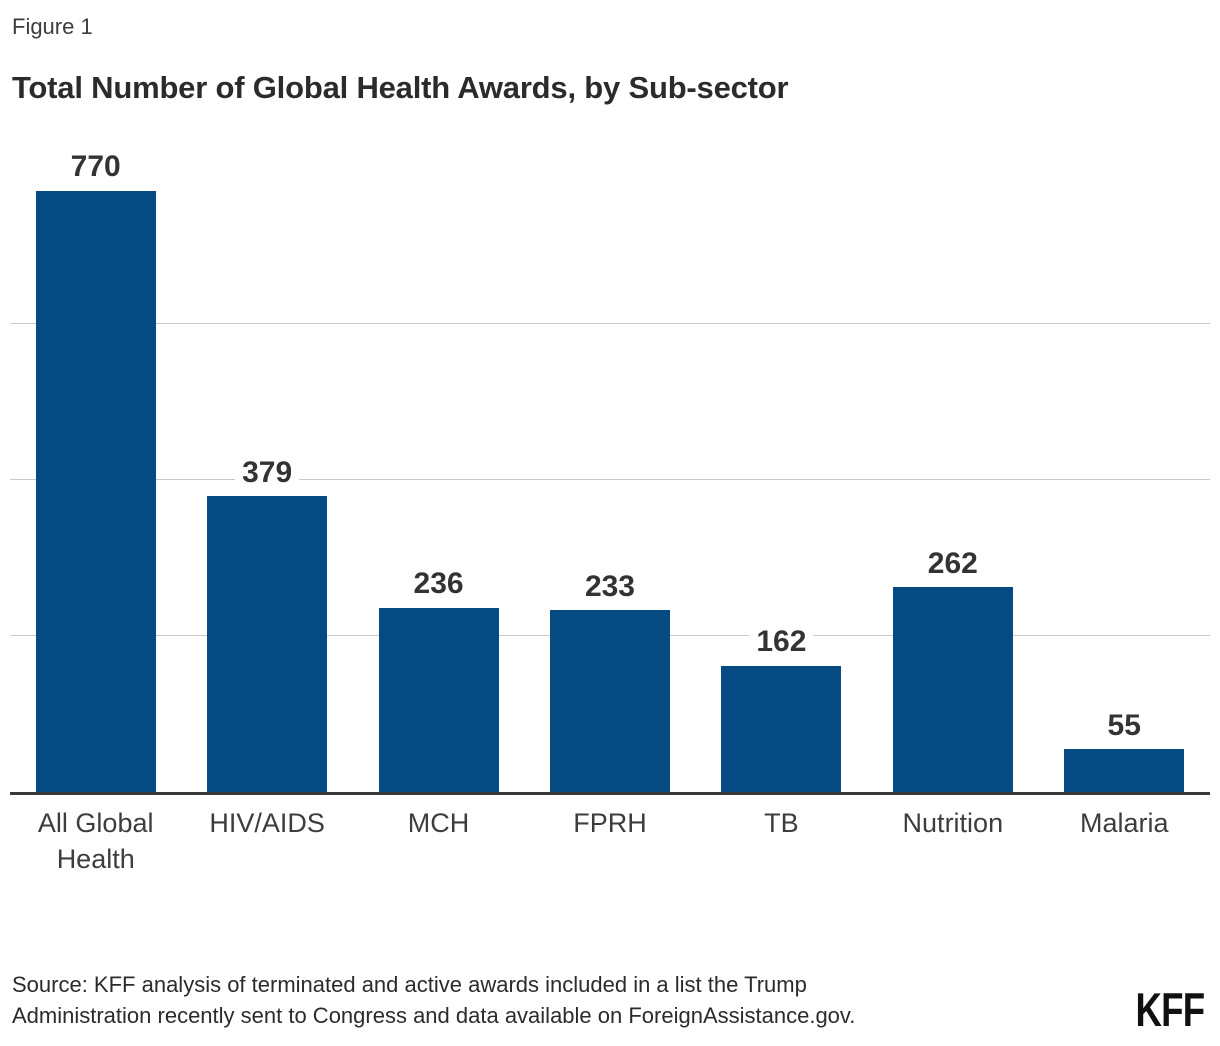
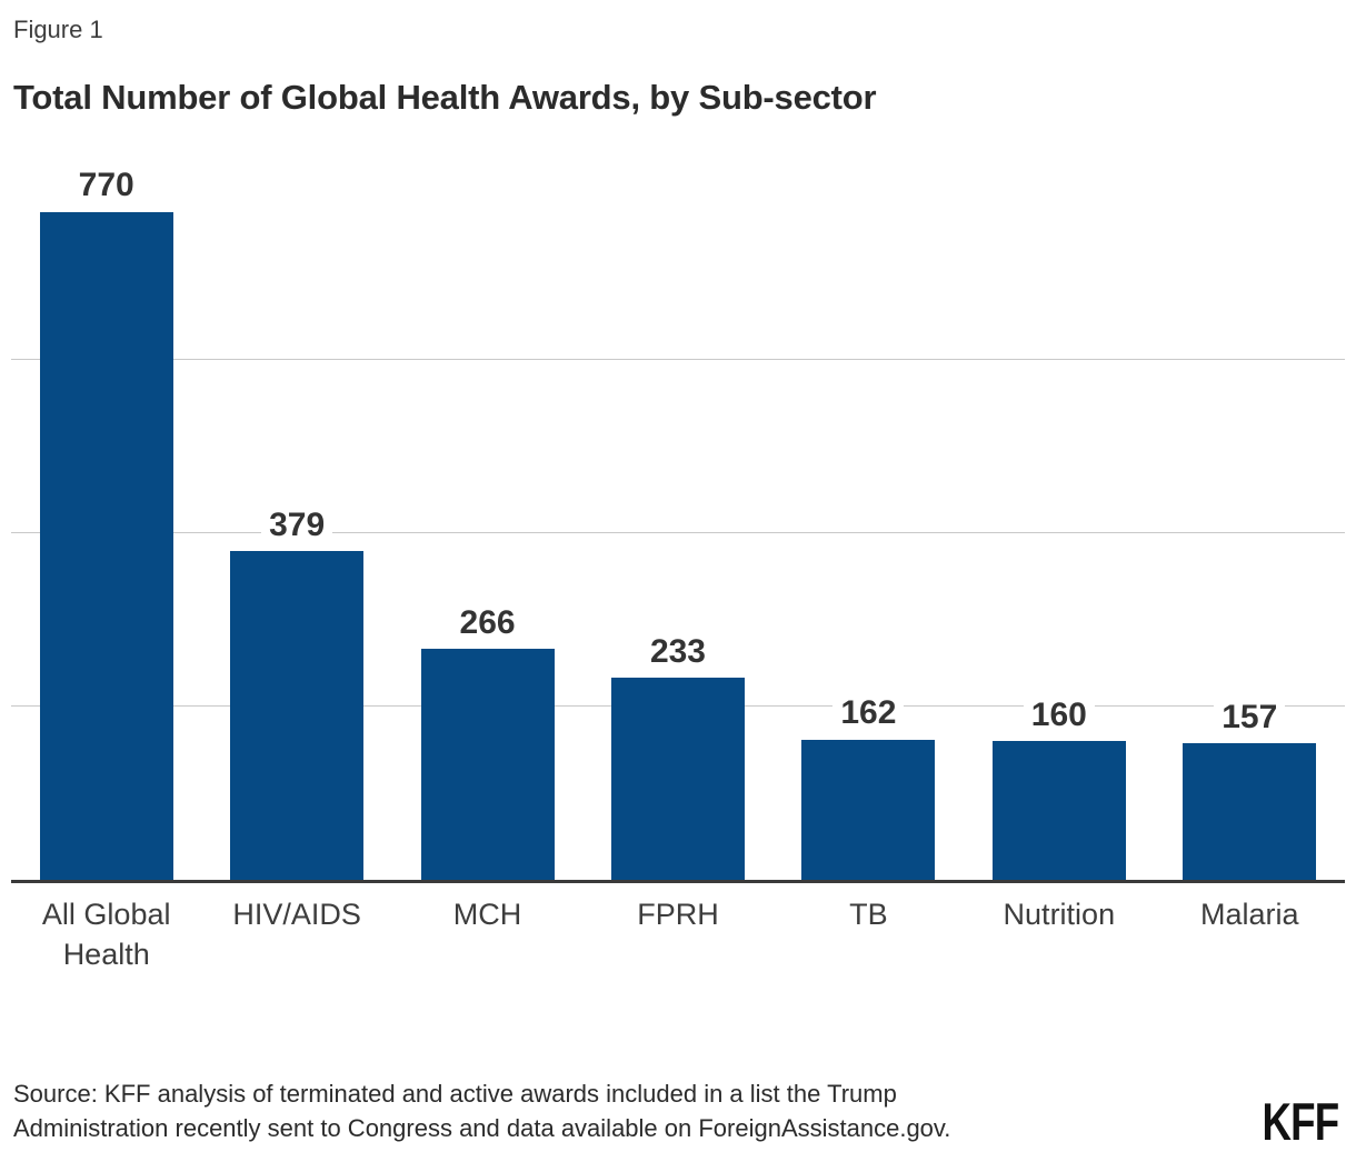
MCH: 236 -> 266
Nutrition: 262 -> 160
Malaria: 55 -> 157
